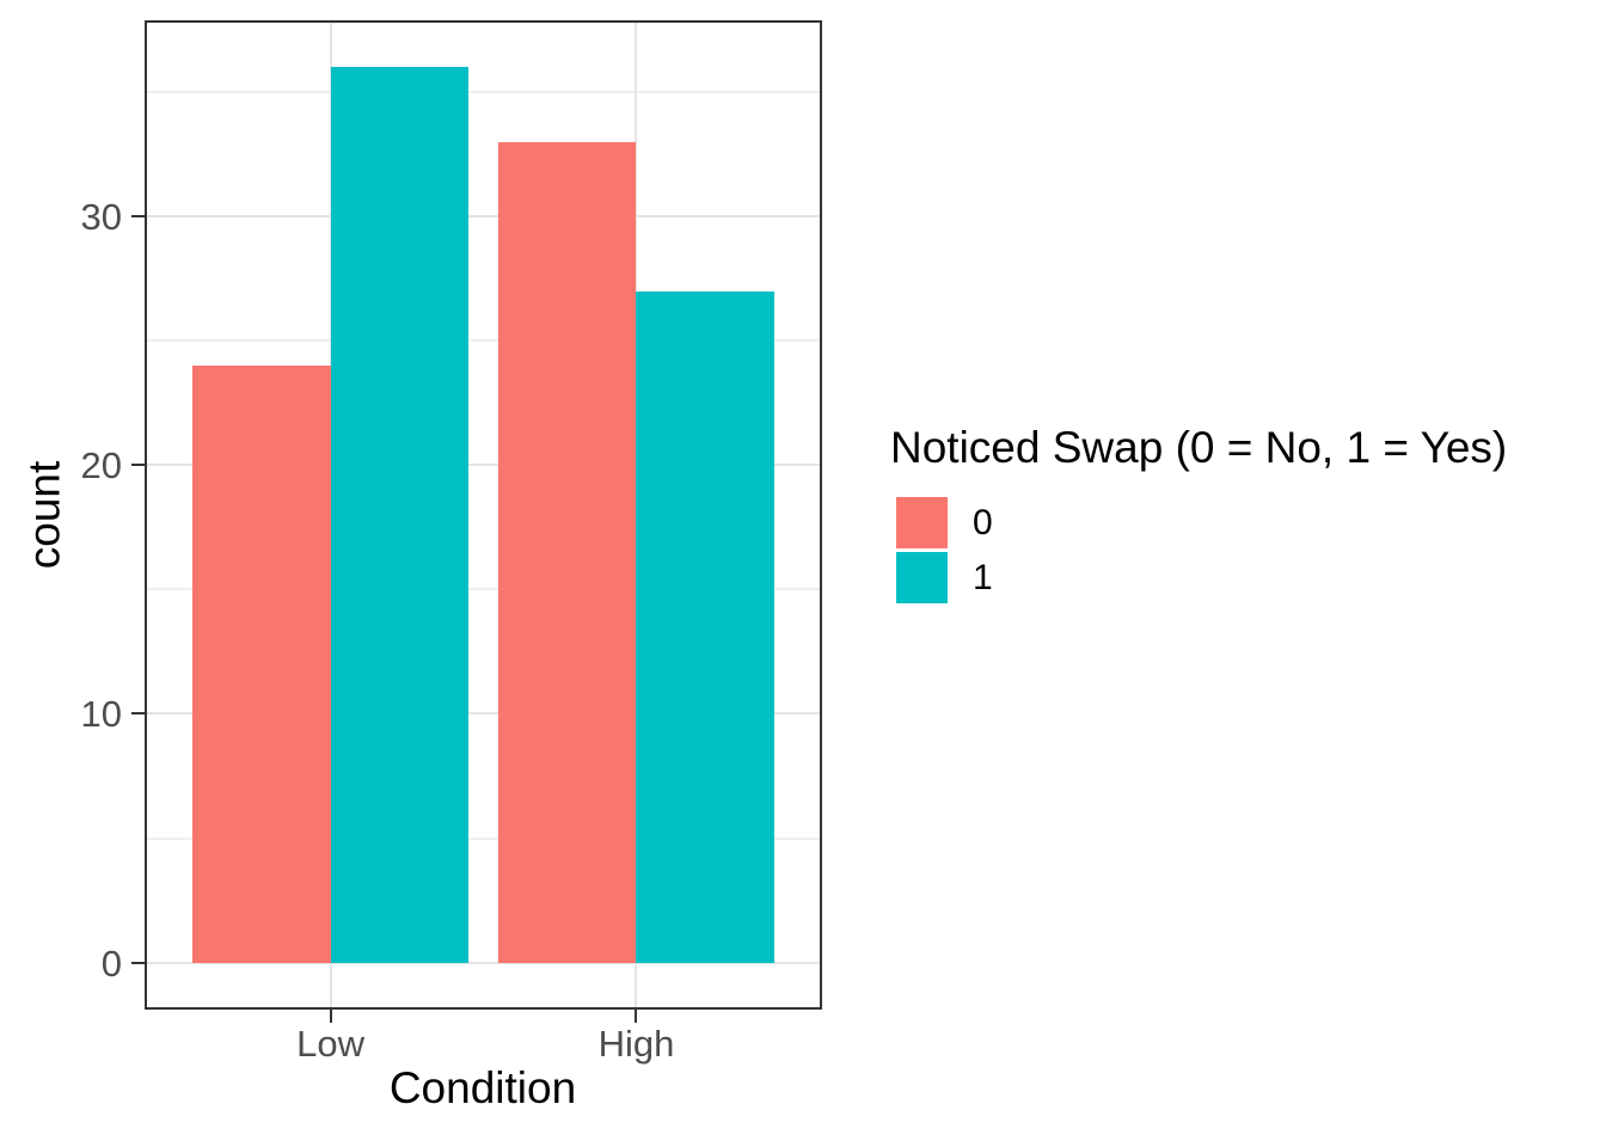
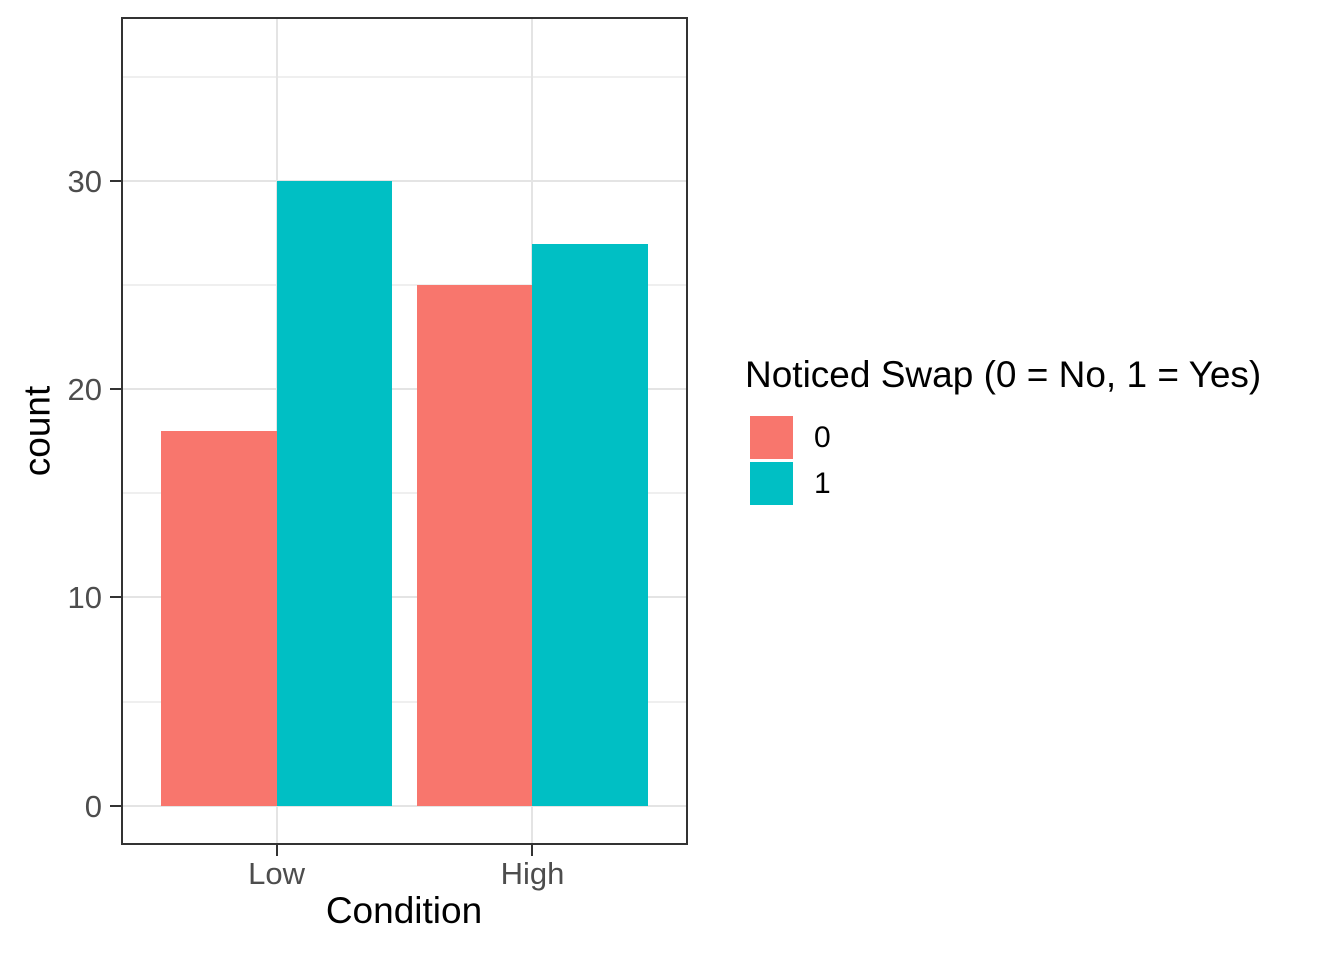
0/Low: 24 -> 18
1/Low: 36 -> 30
0/High: 33 -> 25
